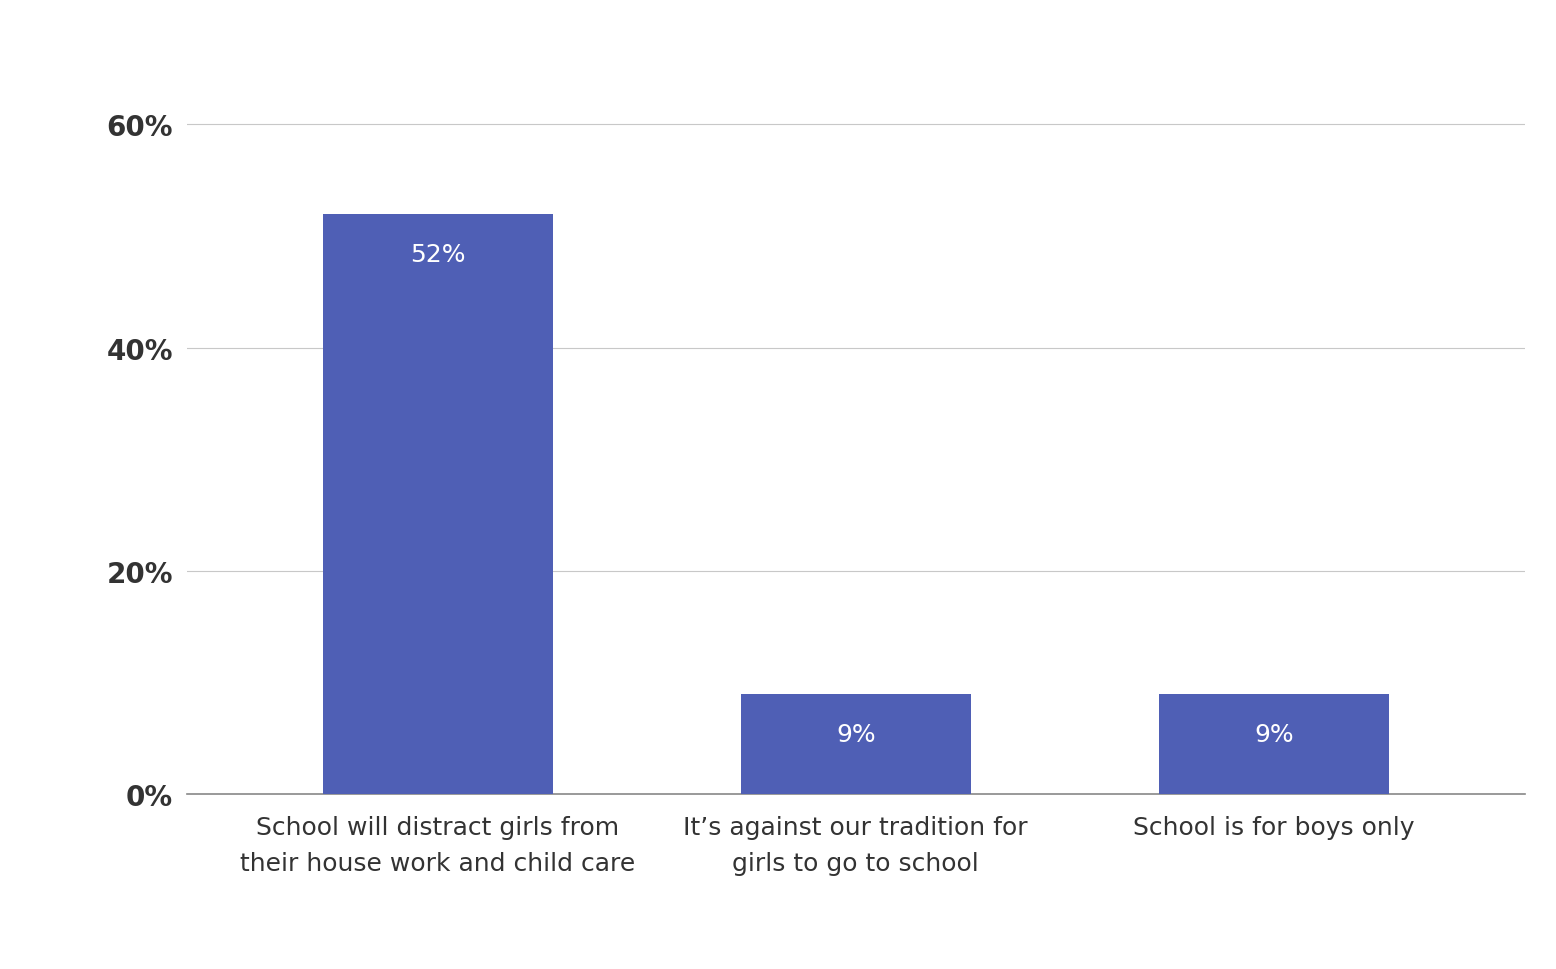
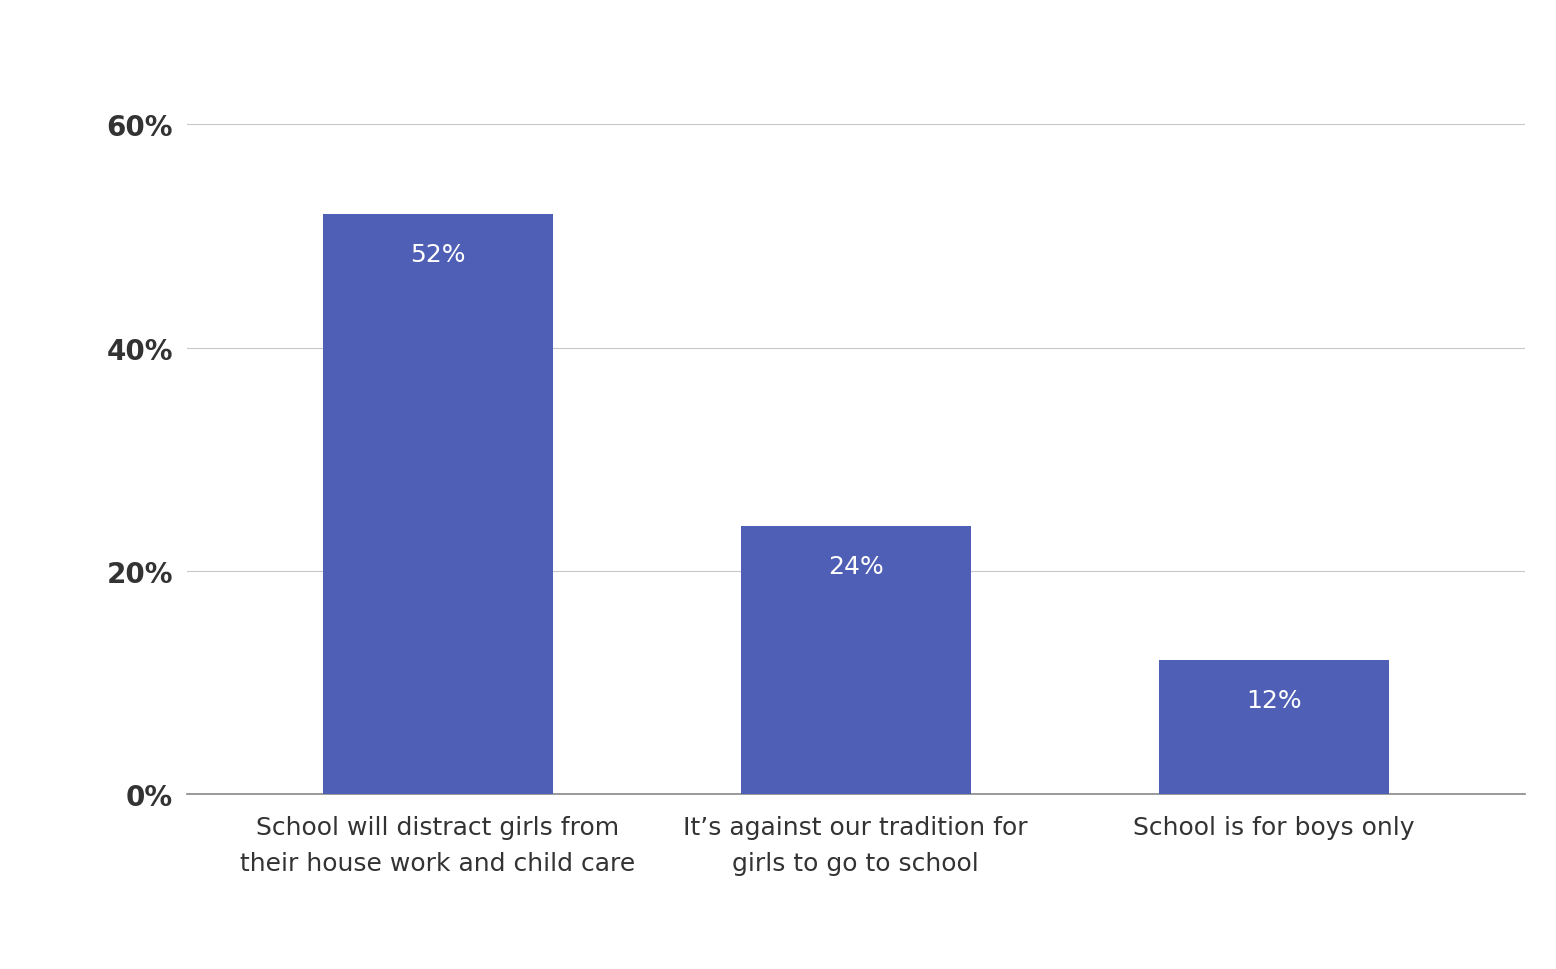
It’s against our tradition for girls to go to school: 9% -> 24%
School is for boys only: 9% -> 12%
